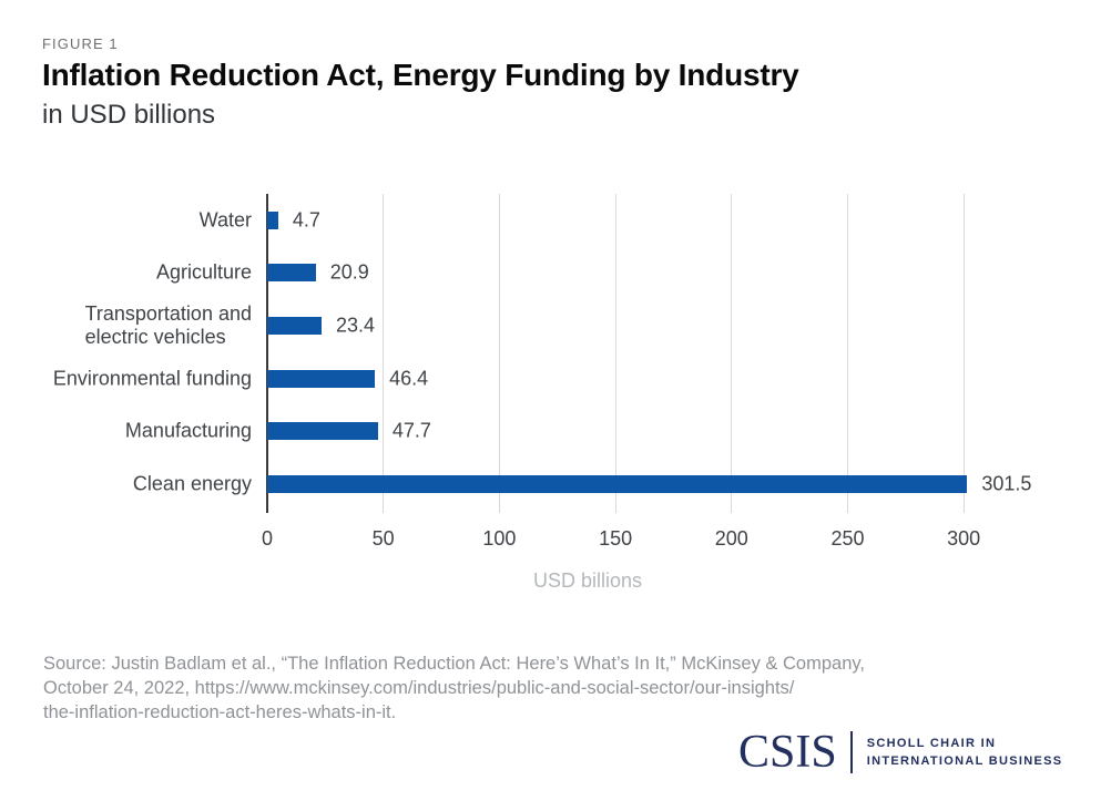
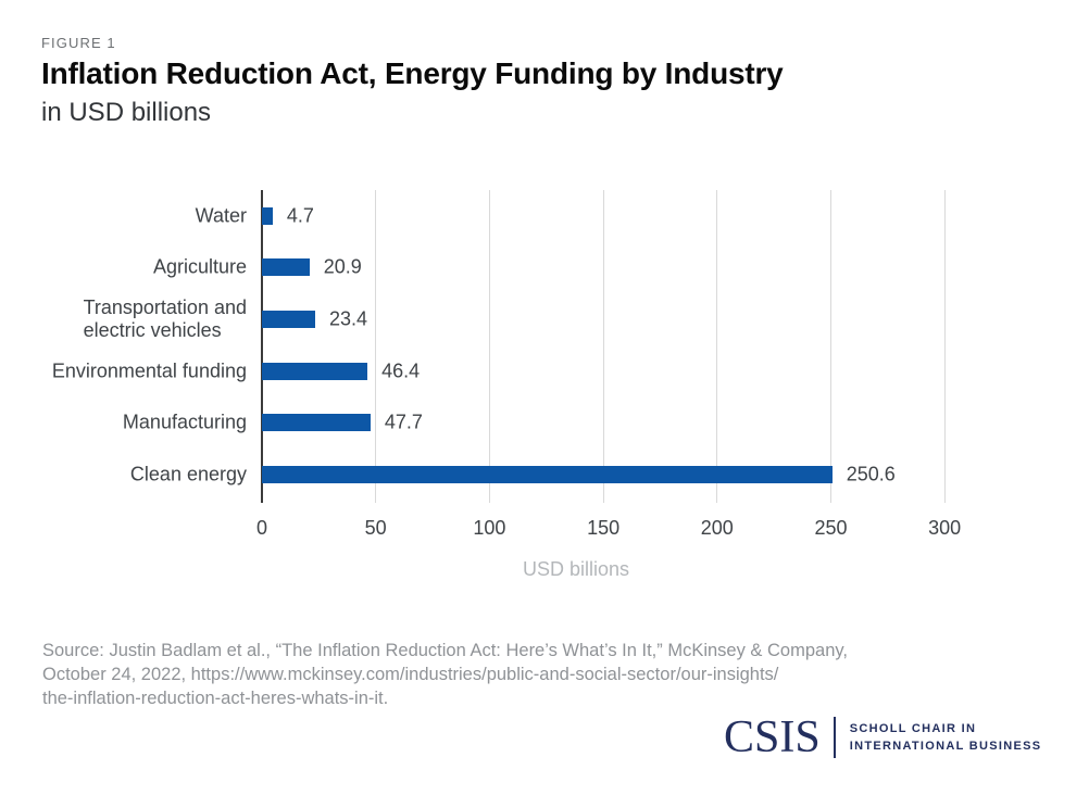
Clean energy: 301.5 -> 250.6
